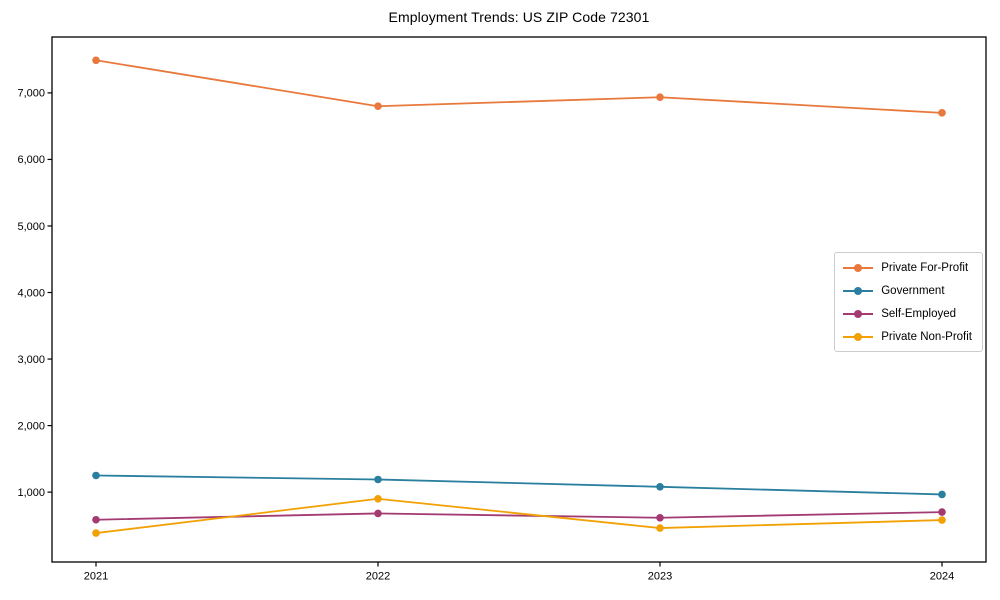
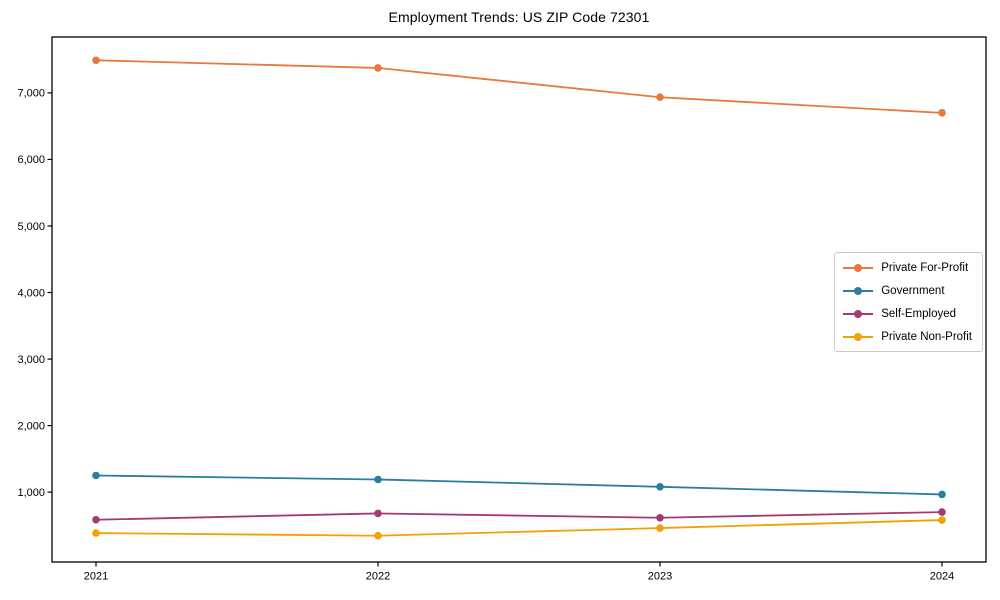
Private For-Profit/2022: 6800 -> 7400
Private Non-Profit/2022: 900 -> 300
